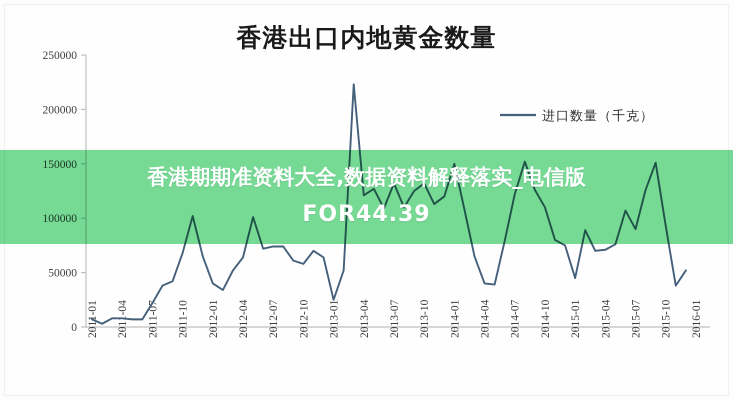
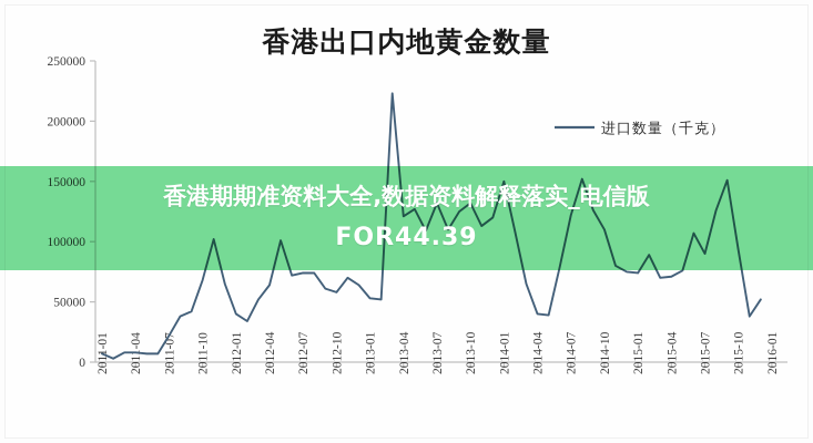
2013-01: 25000 -> 53000
2015-01: 45000 -> 74000
